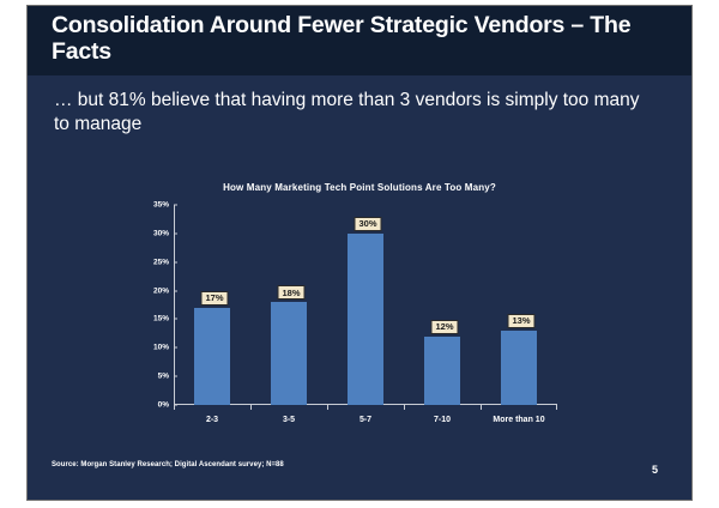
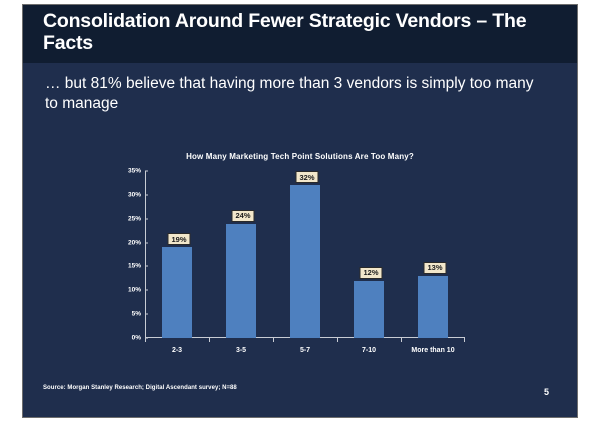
2-3: 17% -> 19%
3-5: 18% -> 24%
5-7: 30% -> 32%
